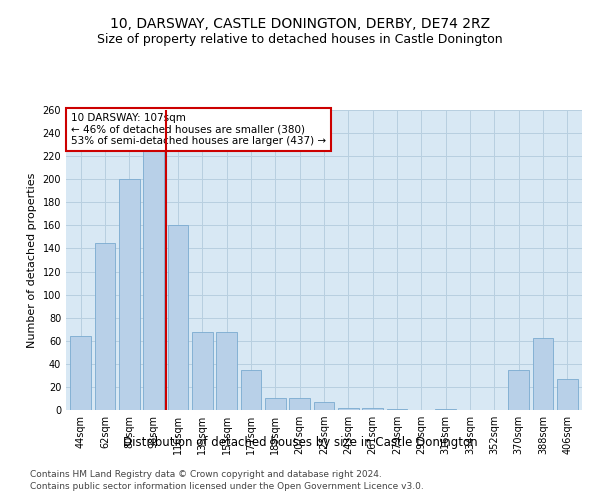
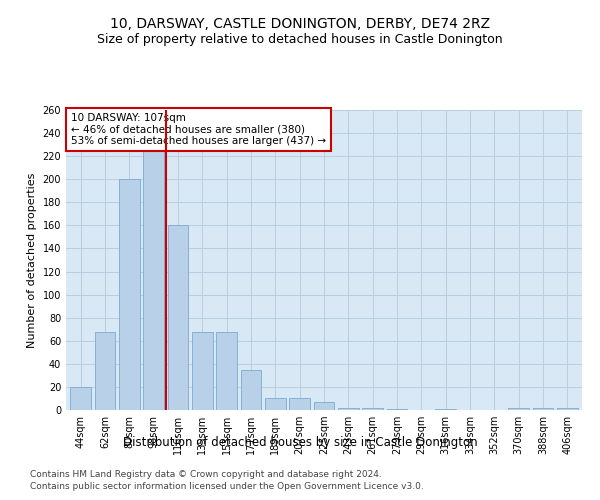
44sqm: 64 -> 20
62sqm: 145 -> 68
370sqm: 35 -> 2
388sqm: 62 -> 2
406sqm: 27 -> 2
